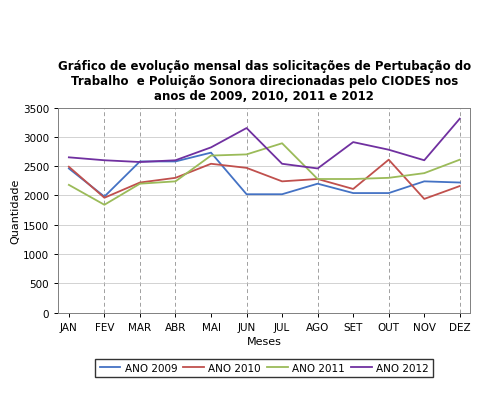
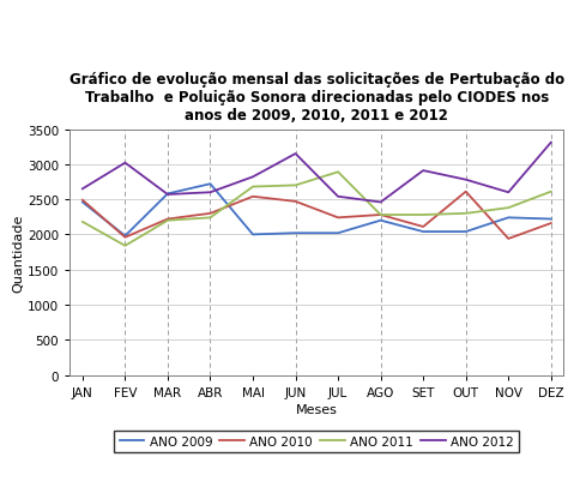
ANO 2012/FEV: 2600 -> 3020
ANO 2009/ABR: 2580 -> 2720
ANO 2009/MAI: 2730 -> 2000
